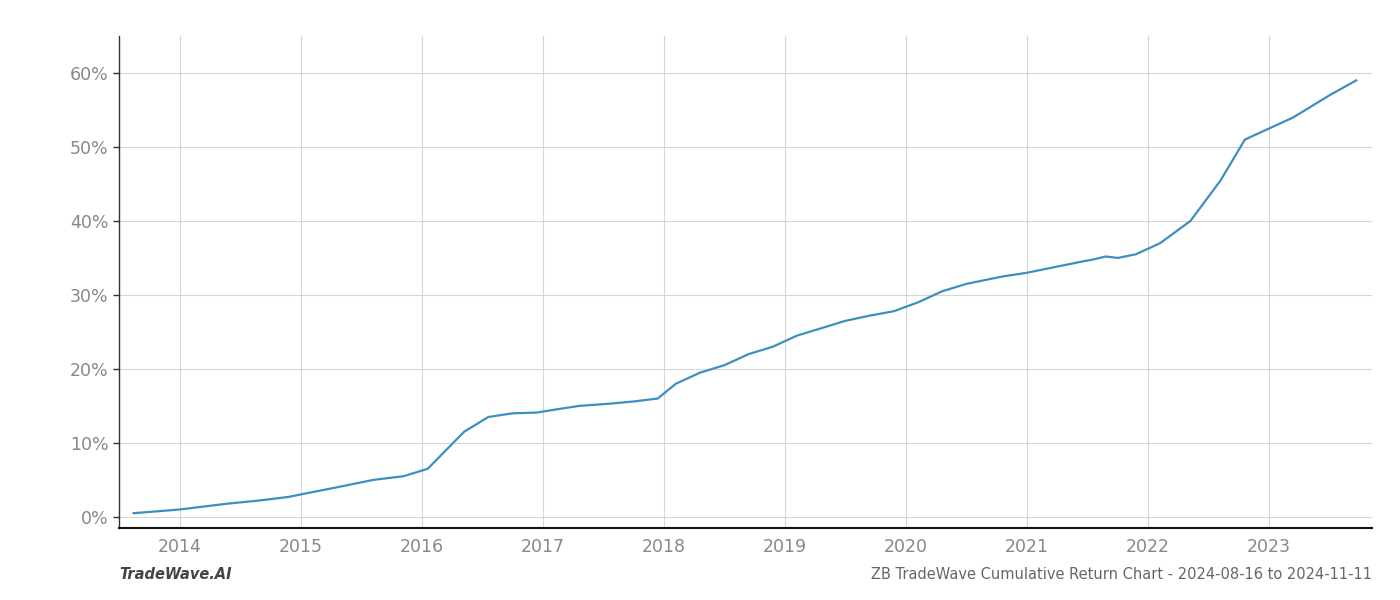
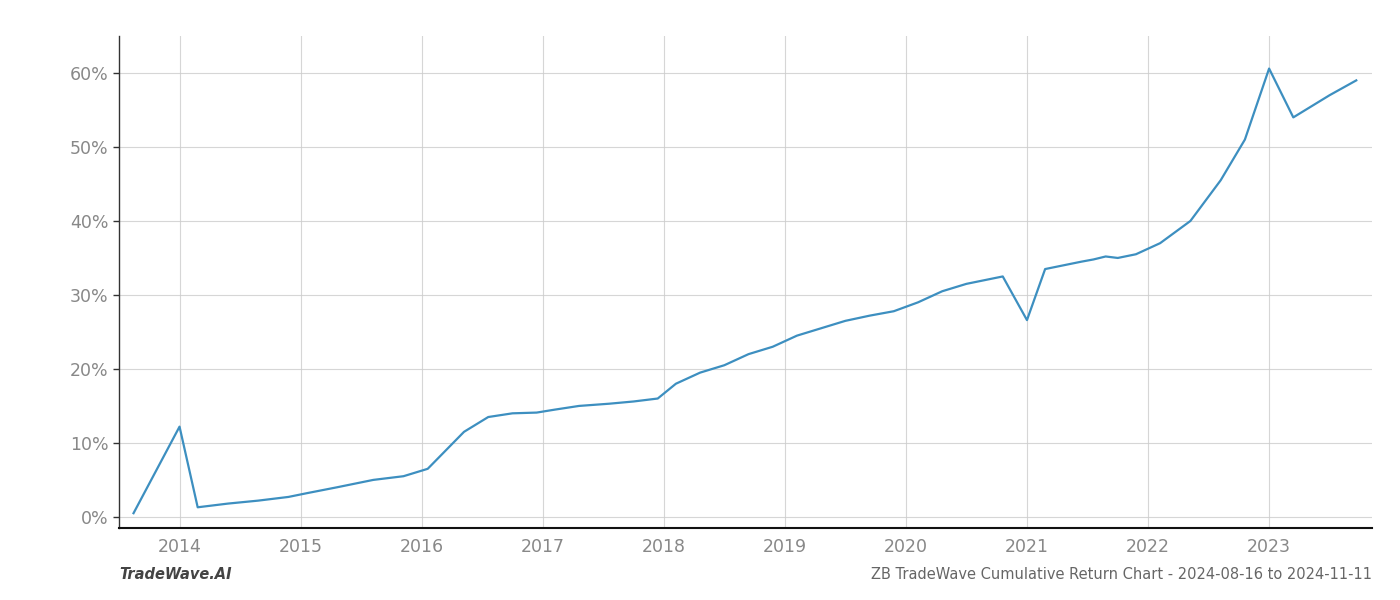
2014: 1.0% -> 12.2%
2021: 33.0% -> 26.6%
2023: 52.5% -> 60.6%
